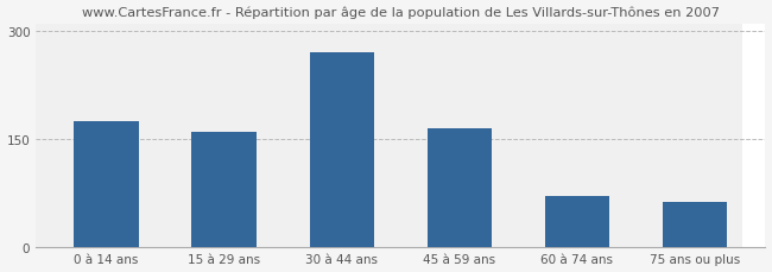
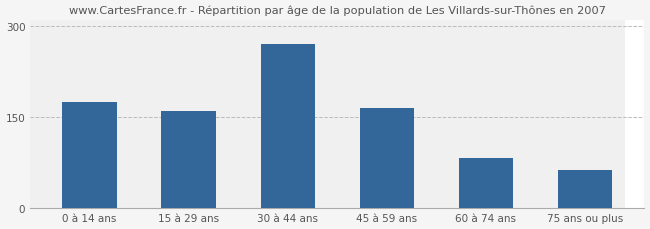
60 à 74 ans: 70 -> 82
